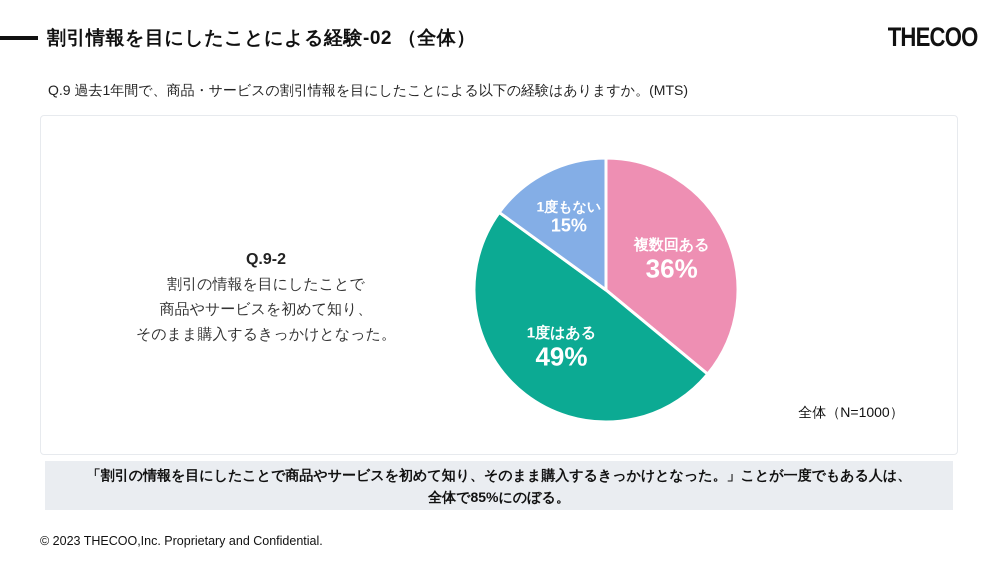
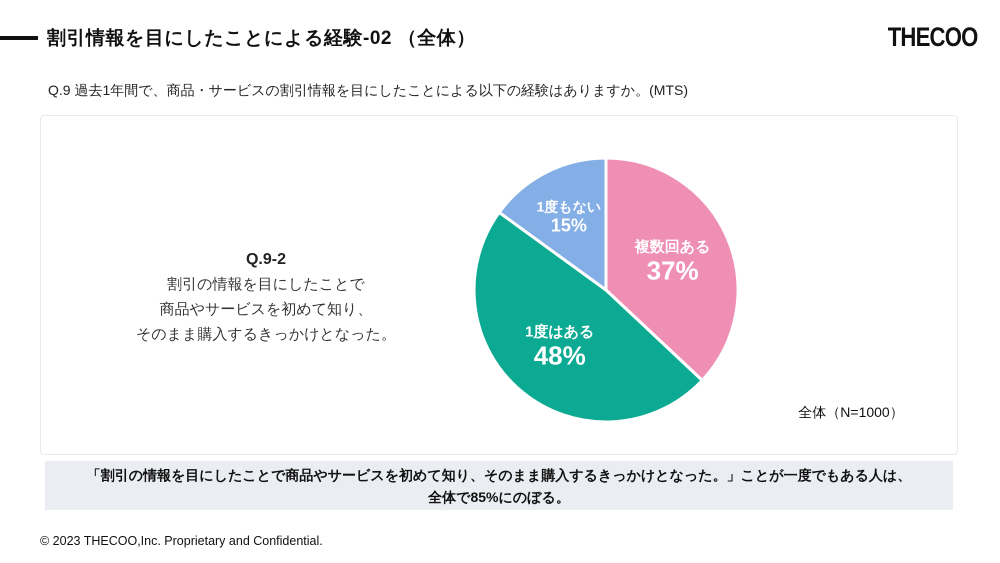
複数回ある: 36% -> 37%
1度はある: 49% -> 48%
